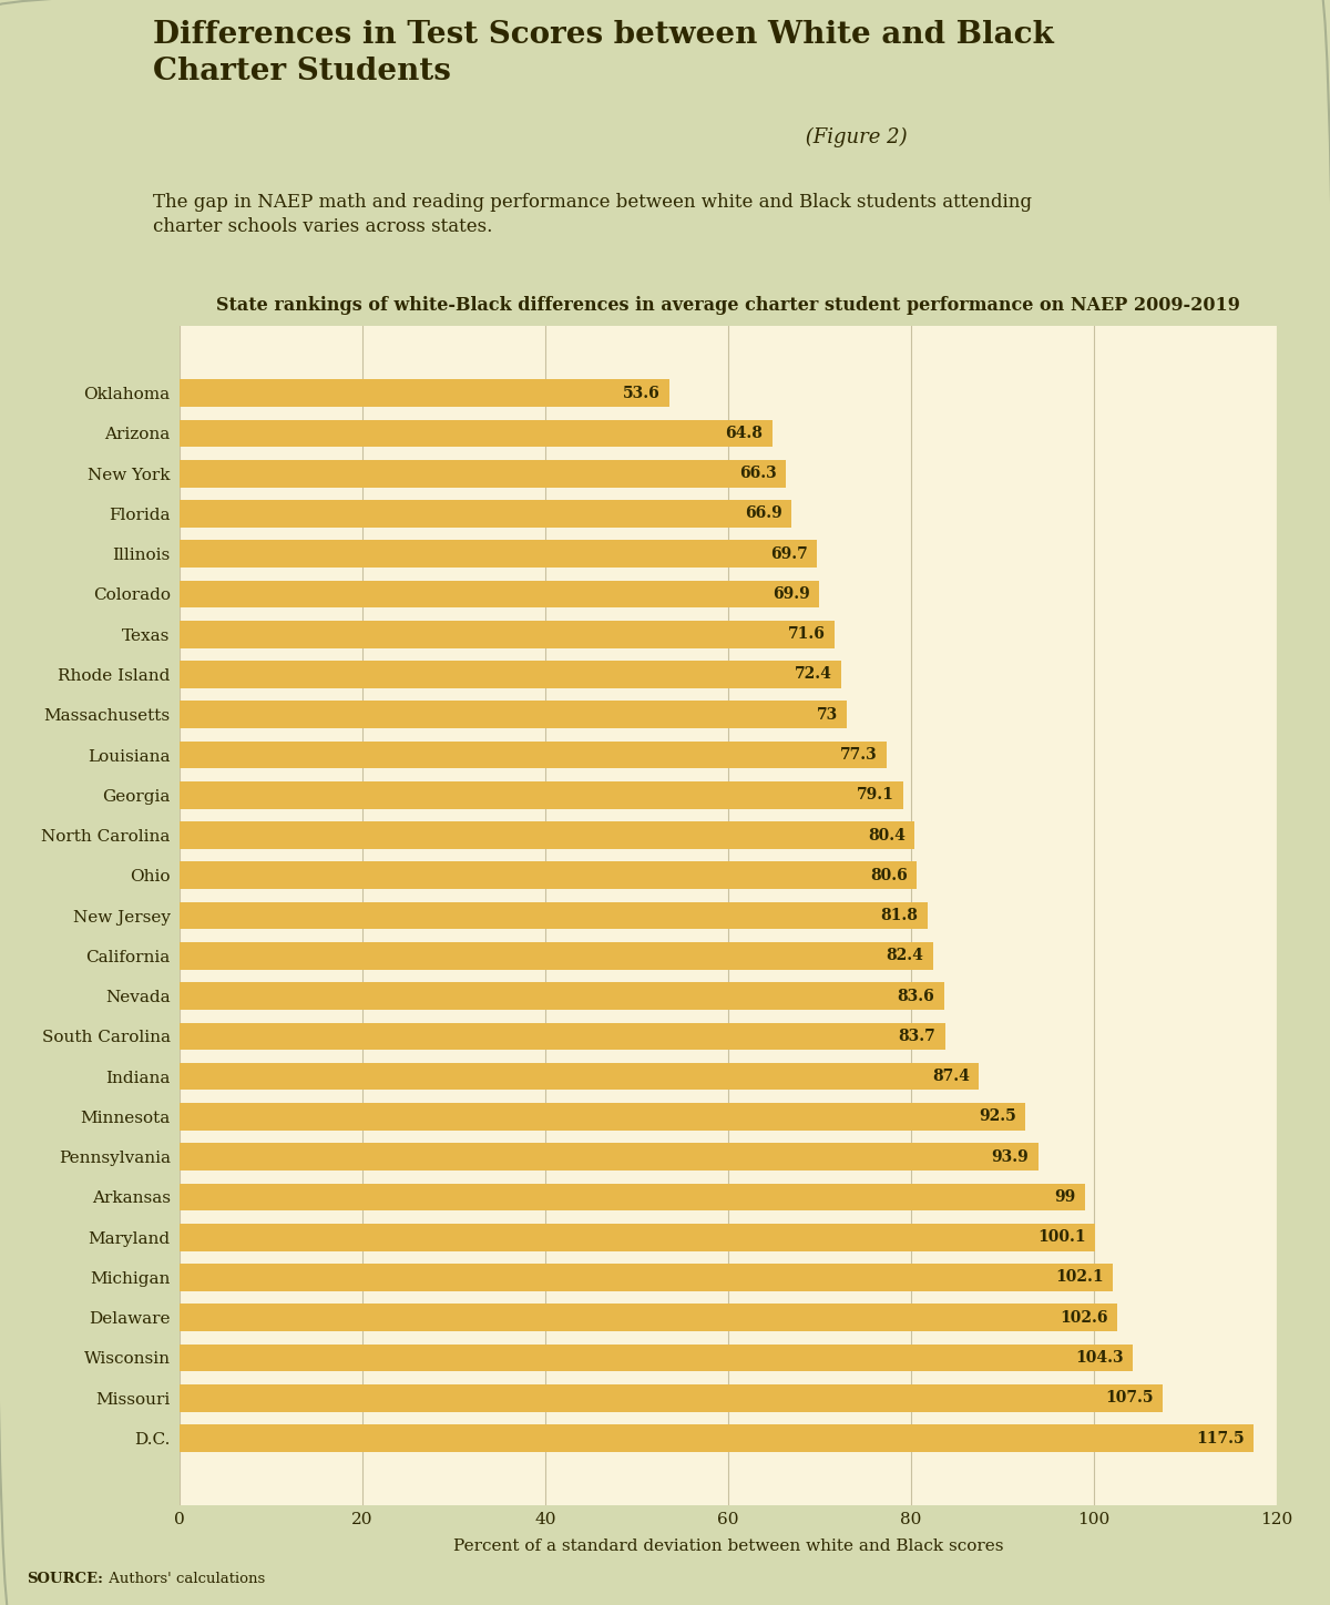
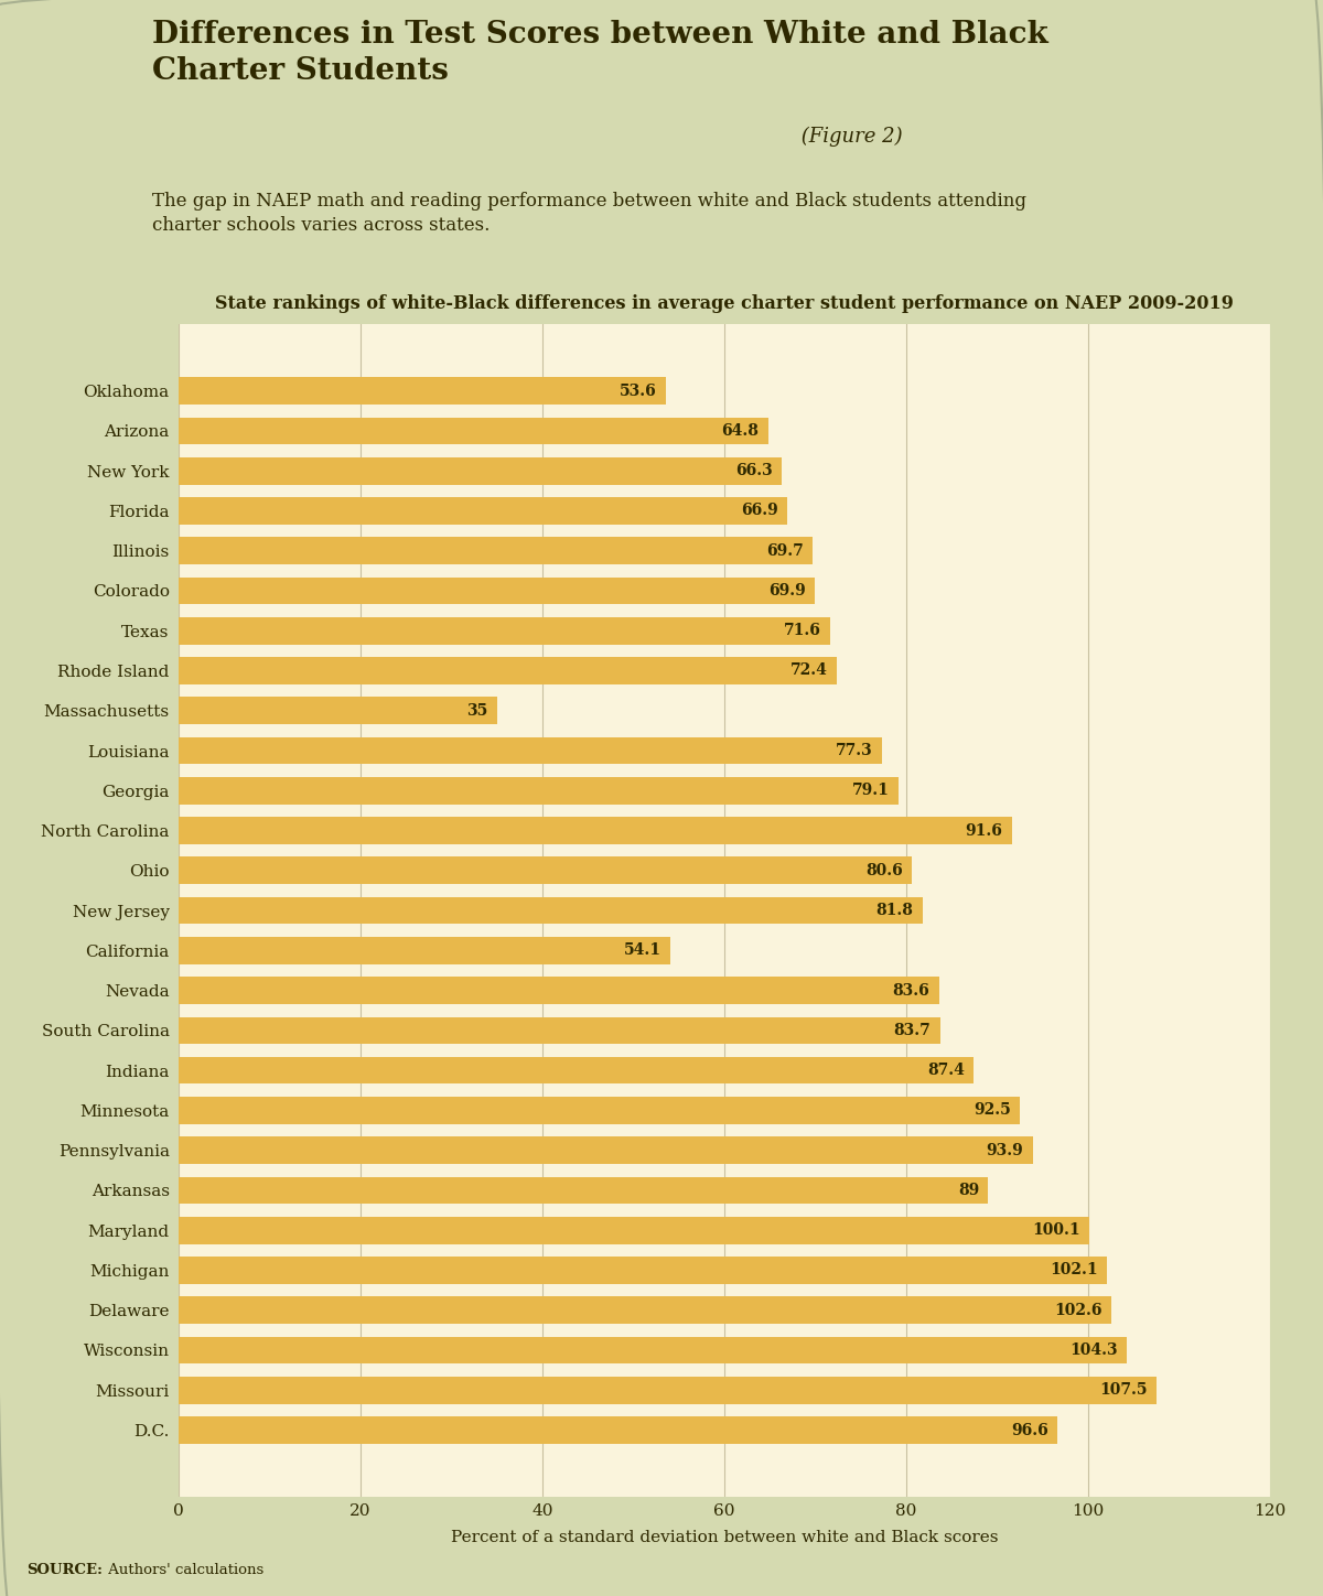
Massachusetts: 73 -> 35
North Carolina: 80.4 -> 91.6
California: 82.4 -> 54.1
Arkansas: 99 -> 89
D.C.: 117.5 -> 96.6
